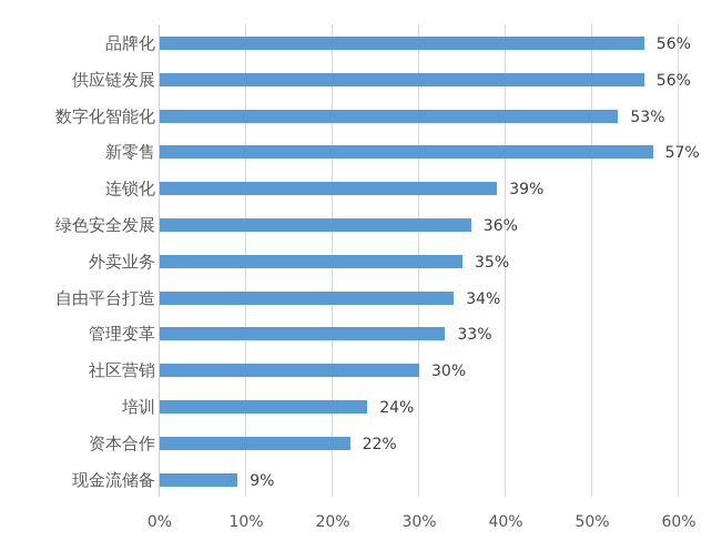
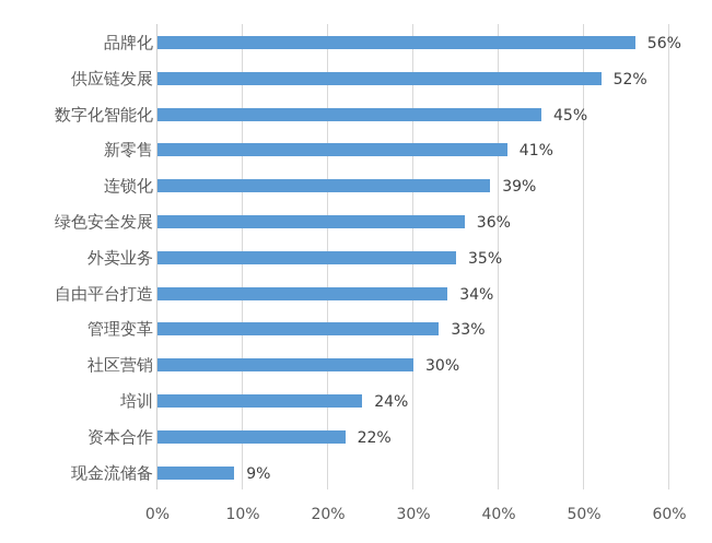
供应链发展: 56% -> 52%
数字化智能化: 53% -> 45%
新零售: 57% -> 41%
